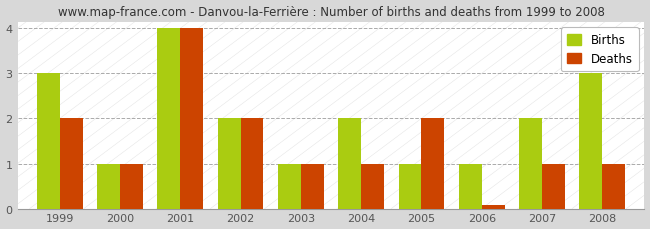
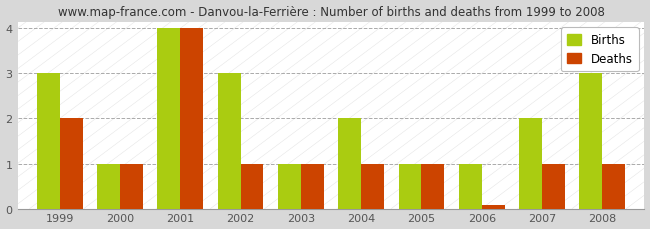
Births/2002: 2 -> 3
Deaths/2002: 2.00 -> 1.00
Deaths/2005: 2.00 -> 1.00
